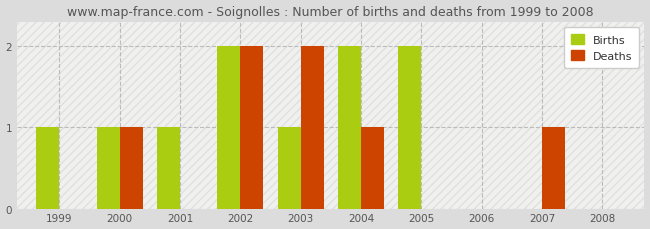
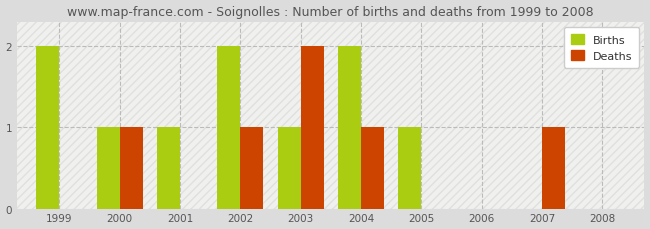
Births/1999: 1 -> 2
Deaths/2002: 2 -> 1
Births/2005: 2 -> 1
